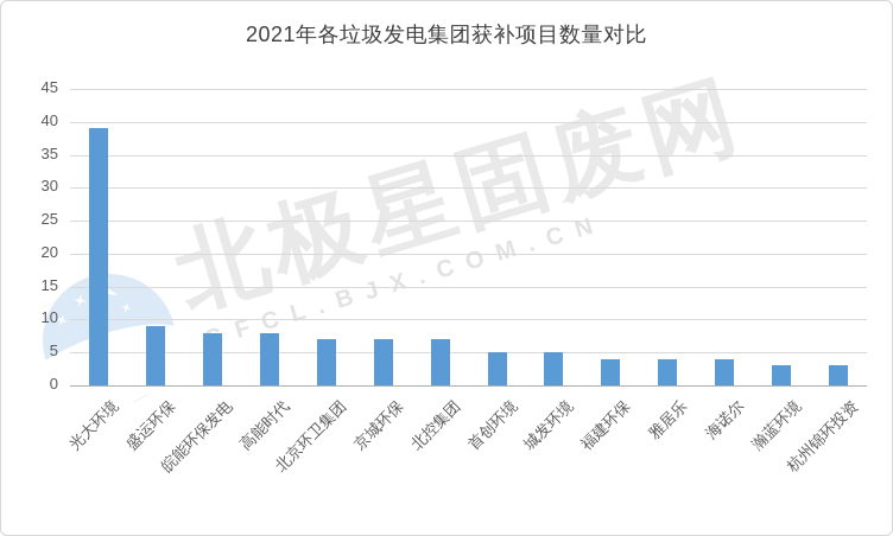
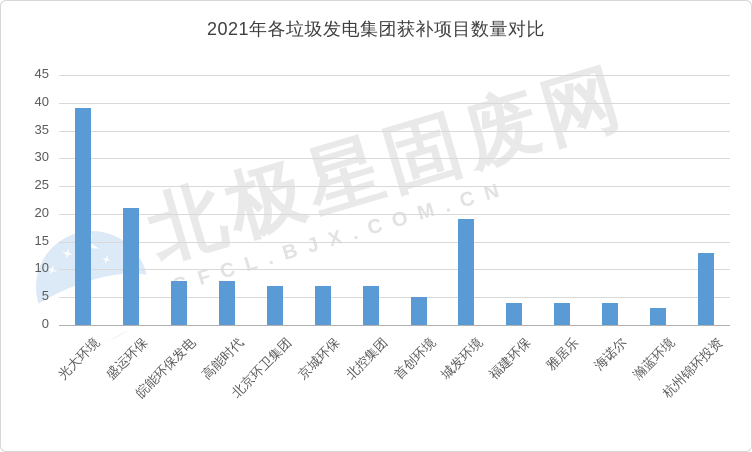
盛运环保: 9 -> 21
城发环境: 5 -> 19
杭州锦环投资: 3 -> 13
